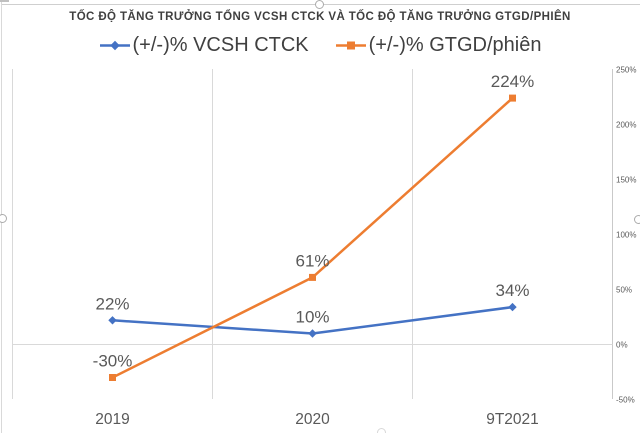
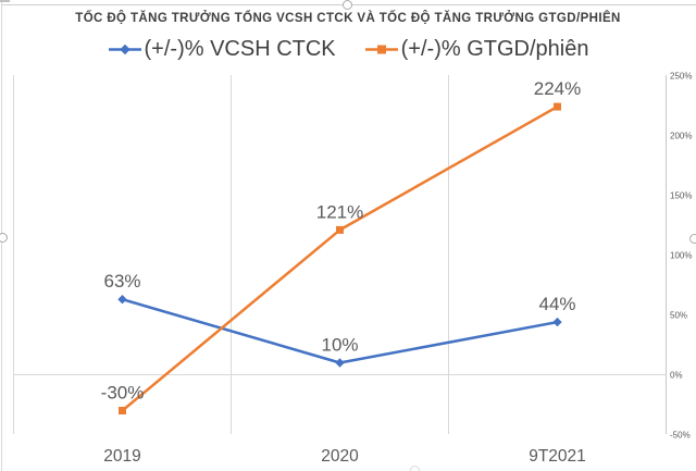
(+/-)% VCSH CTCK/2019: 22% -> 63%
(+/-)% GTGD/phiên/2020: 61% -> 121%
(+/-)% VCSH CTCK/9T2021: 34% -> 44%
